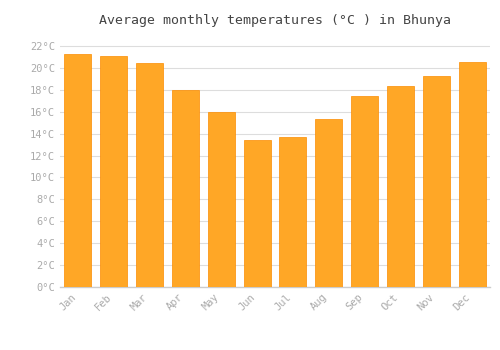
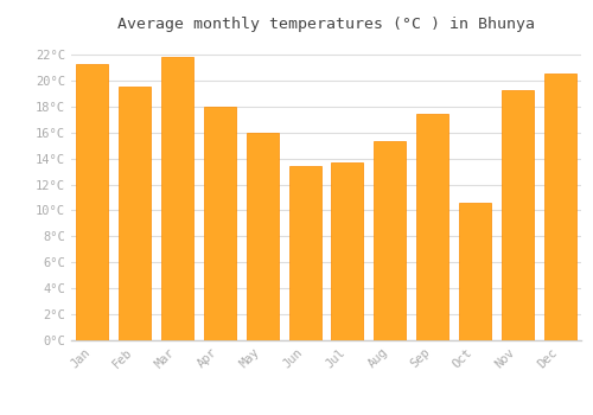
Feb: 21.1°C -> 19.5°C
Mar: 20.4°C -> 21.8°C
Oct: 18.3°C -> 10.6°C
